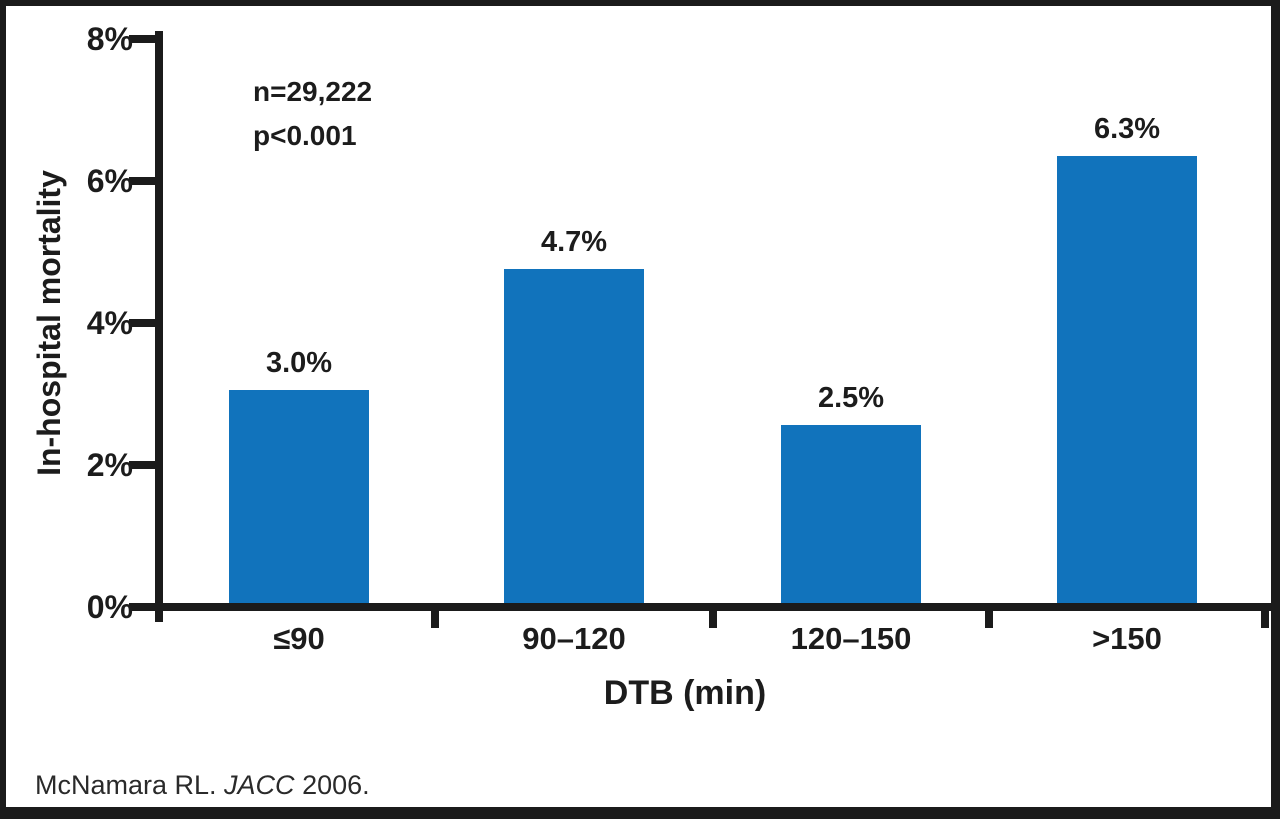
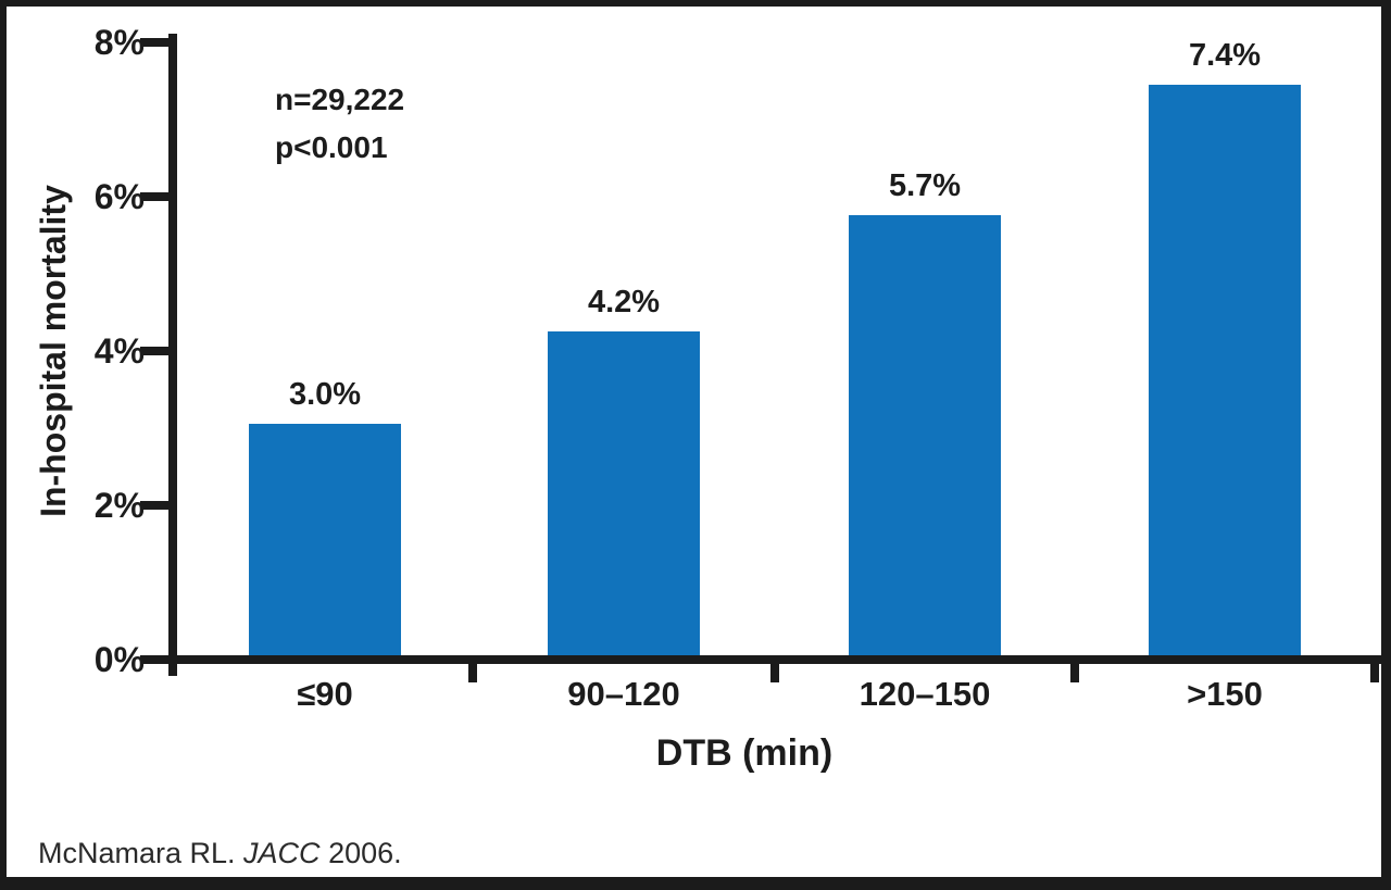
90–120: 4.7% -> 4.2%
120–150: 2.5% -> 5.7%
>150: 6.3% -> 7.4%
